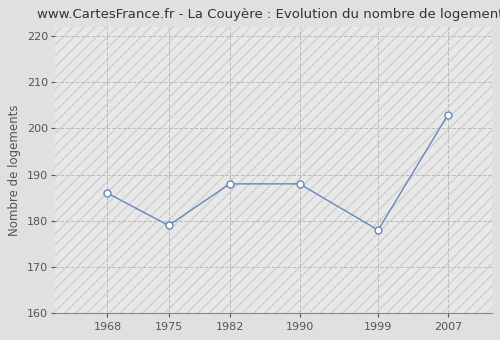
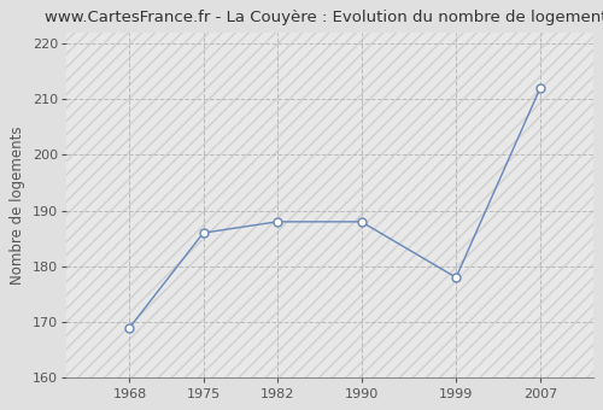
1968: 186 -> 169
1975: 179 -> 186
2007: 203 -> 212
